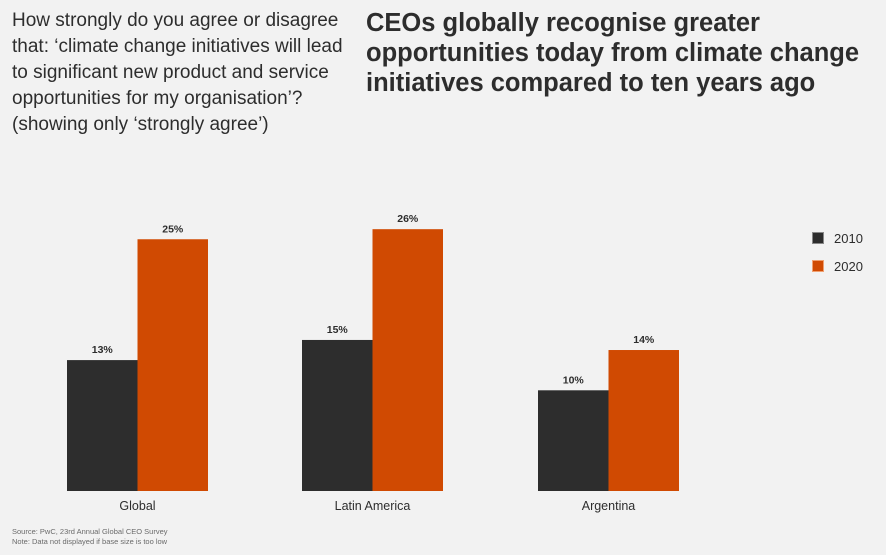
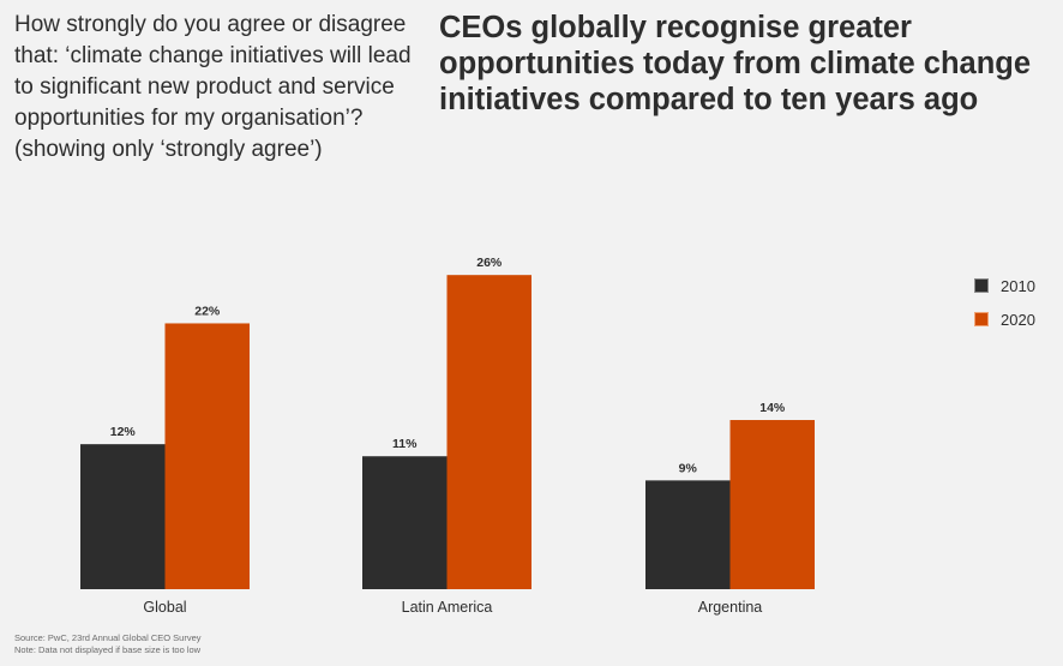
2010/Global: 13% -> 12%
2020/Global: 25% -> 22%
2010/Latin America: 15% -> 11%
2010/Argentina: 10% -> 9%
